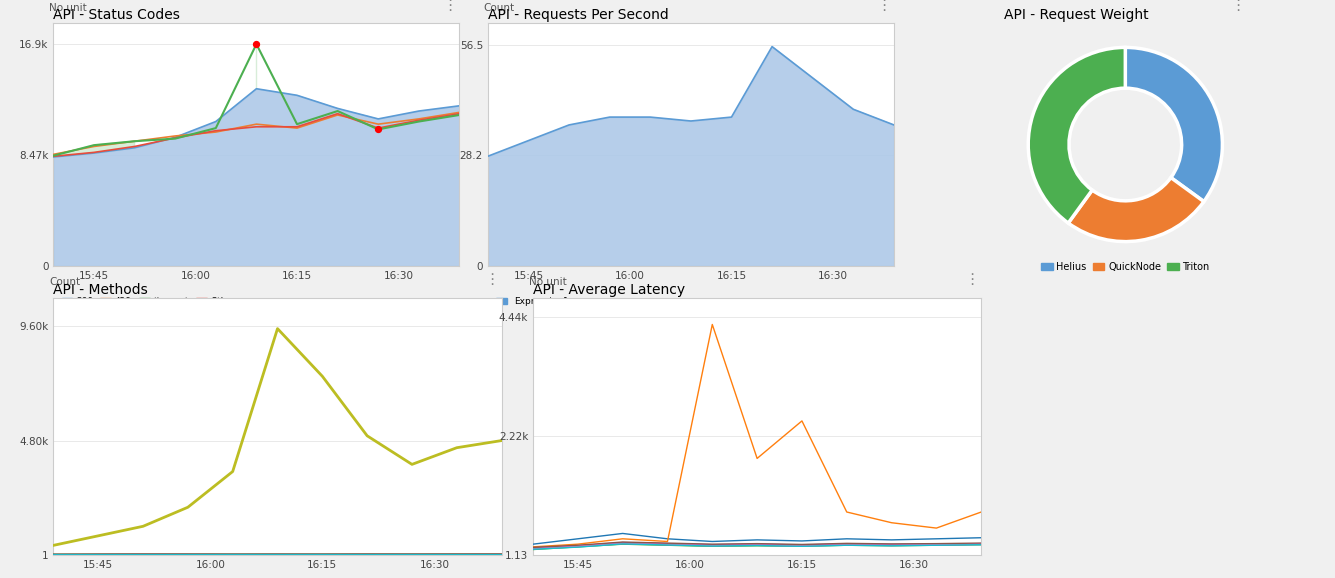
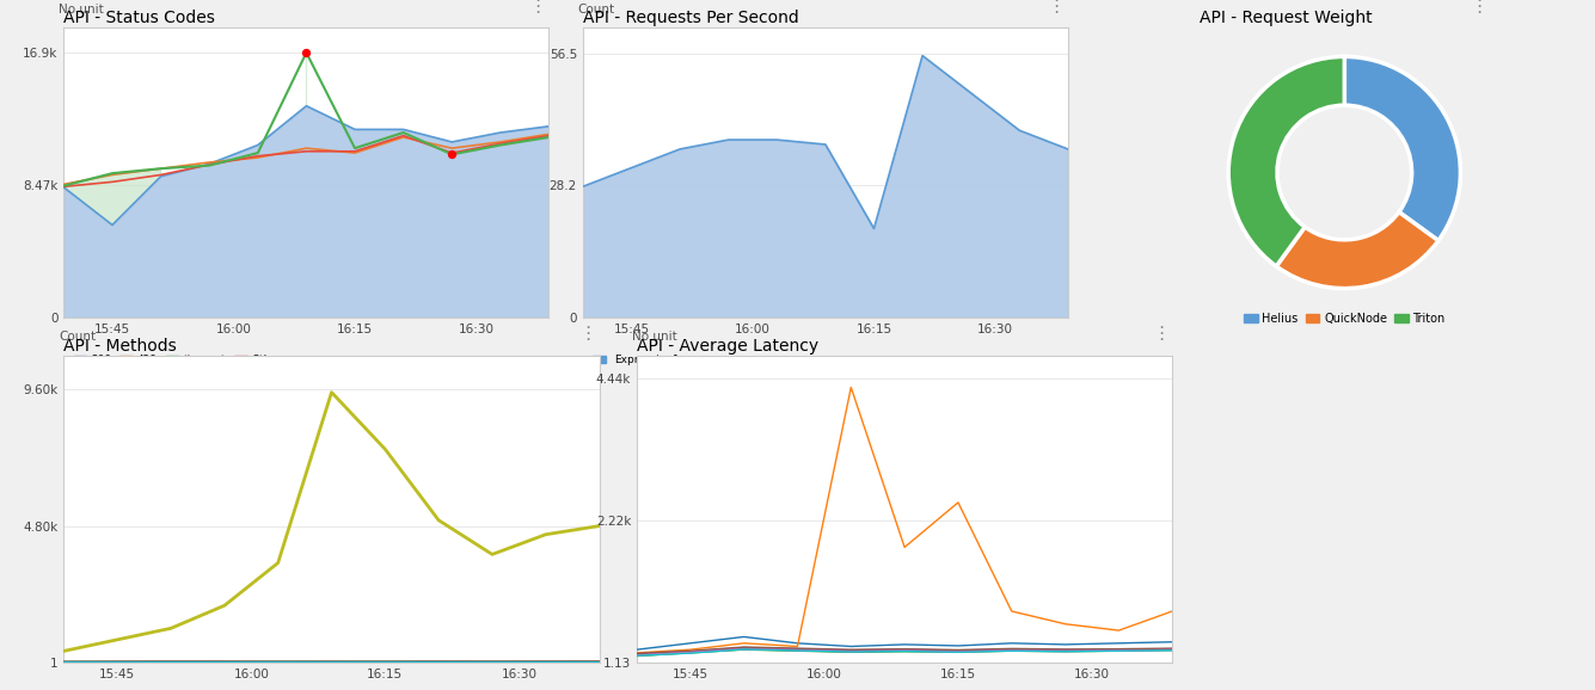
API - Status Codes/200/15:45: 8.6k -> 5.9k
API - Status Codes/200/16:15: 13.0k -> 12.0k
API - Requests Per Second/16:15: 38 -> 19
